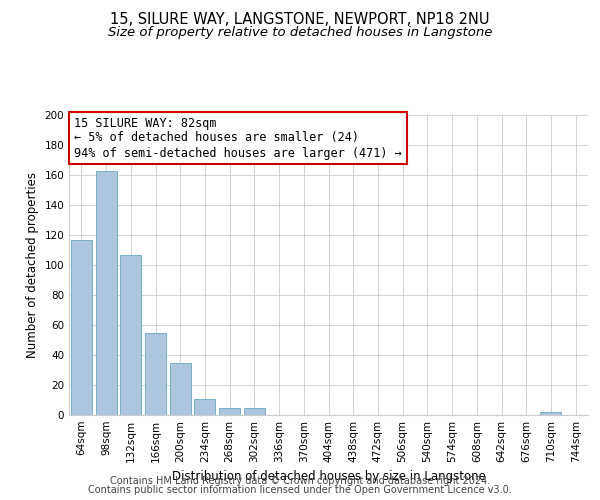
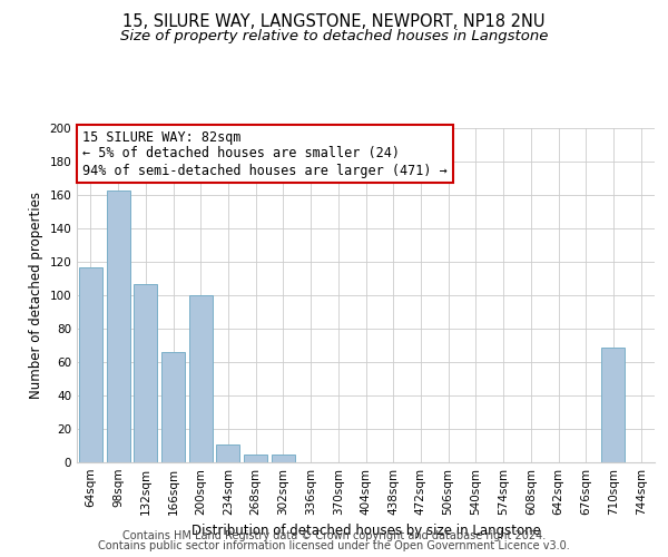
166sqm: 55 -> 66
200sqm: 35 -> 100
710sqm: 2 -> 69
